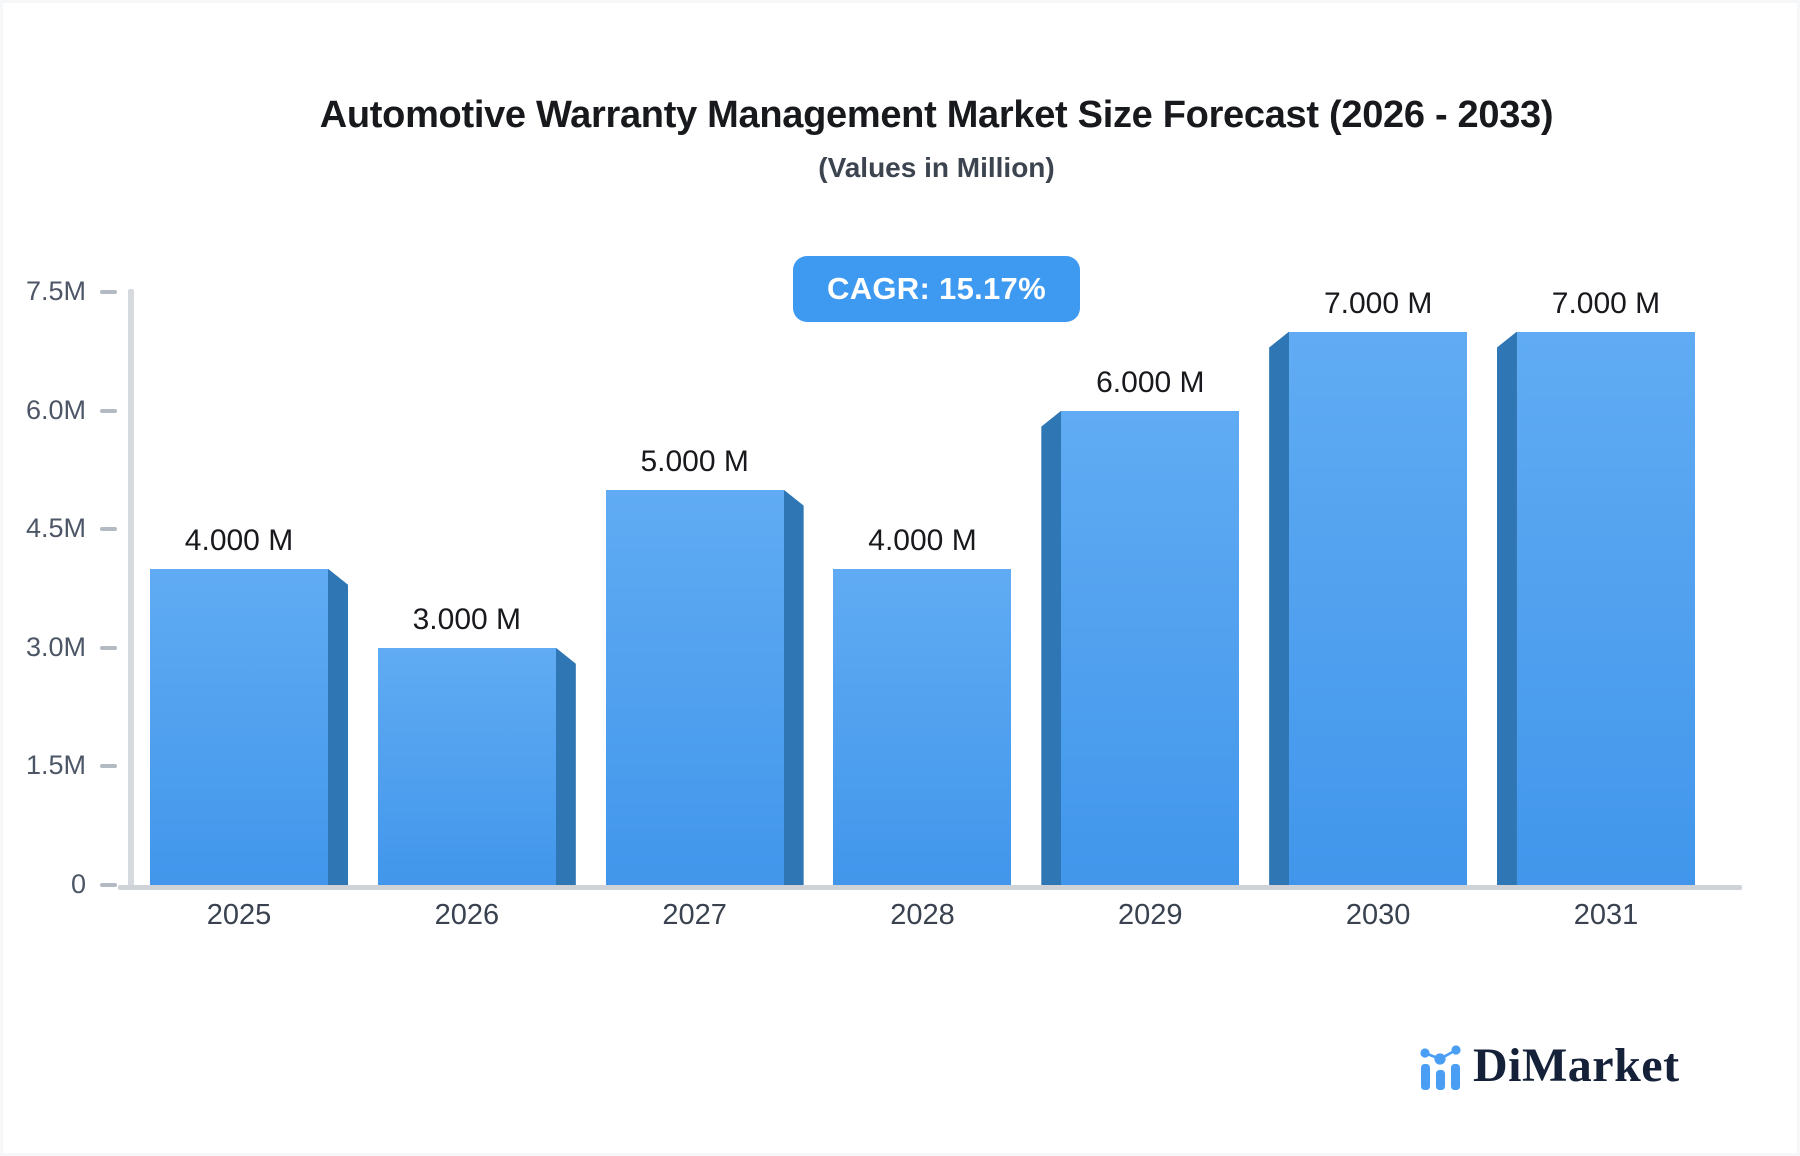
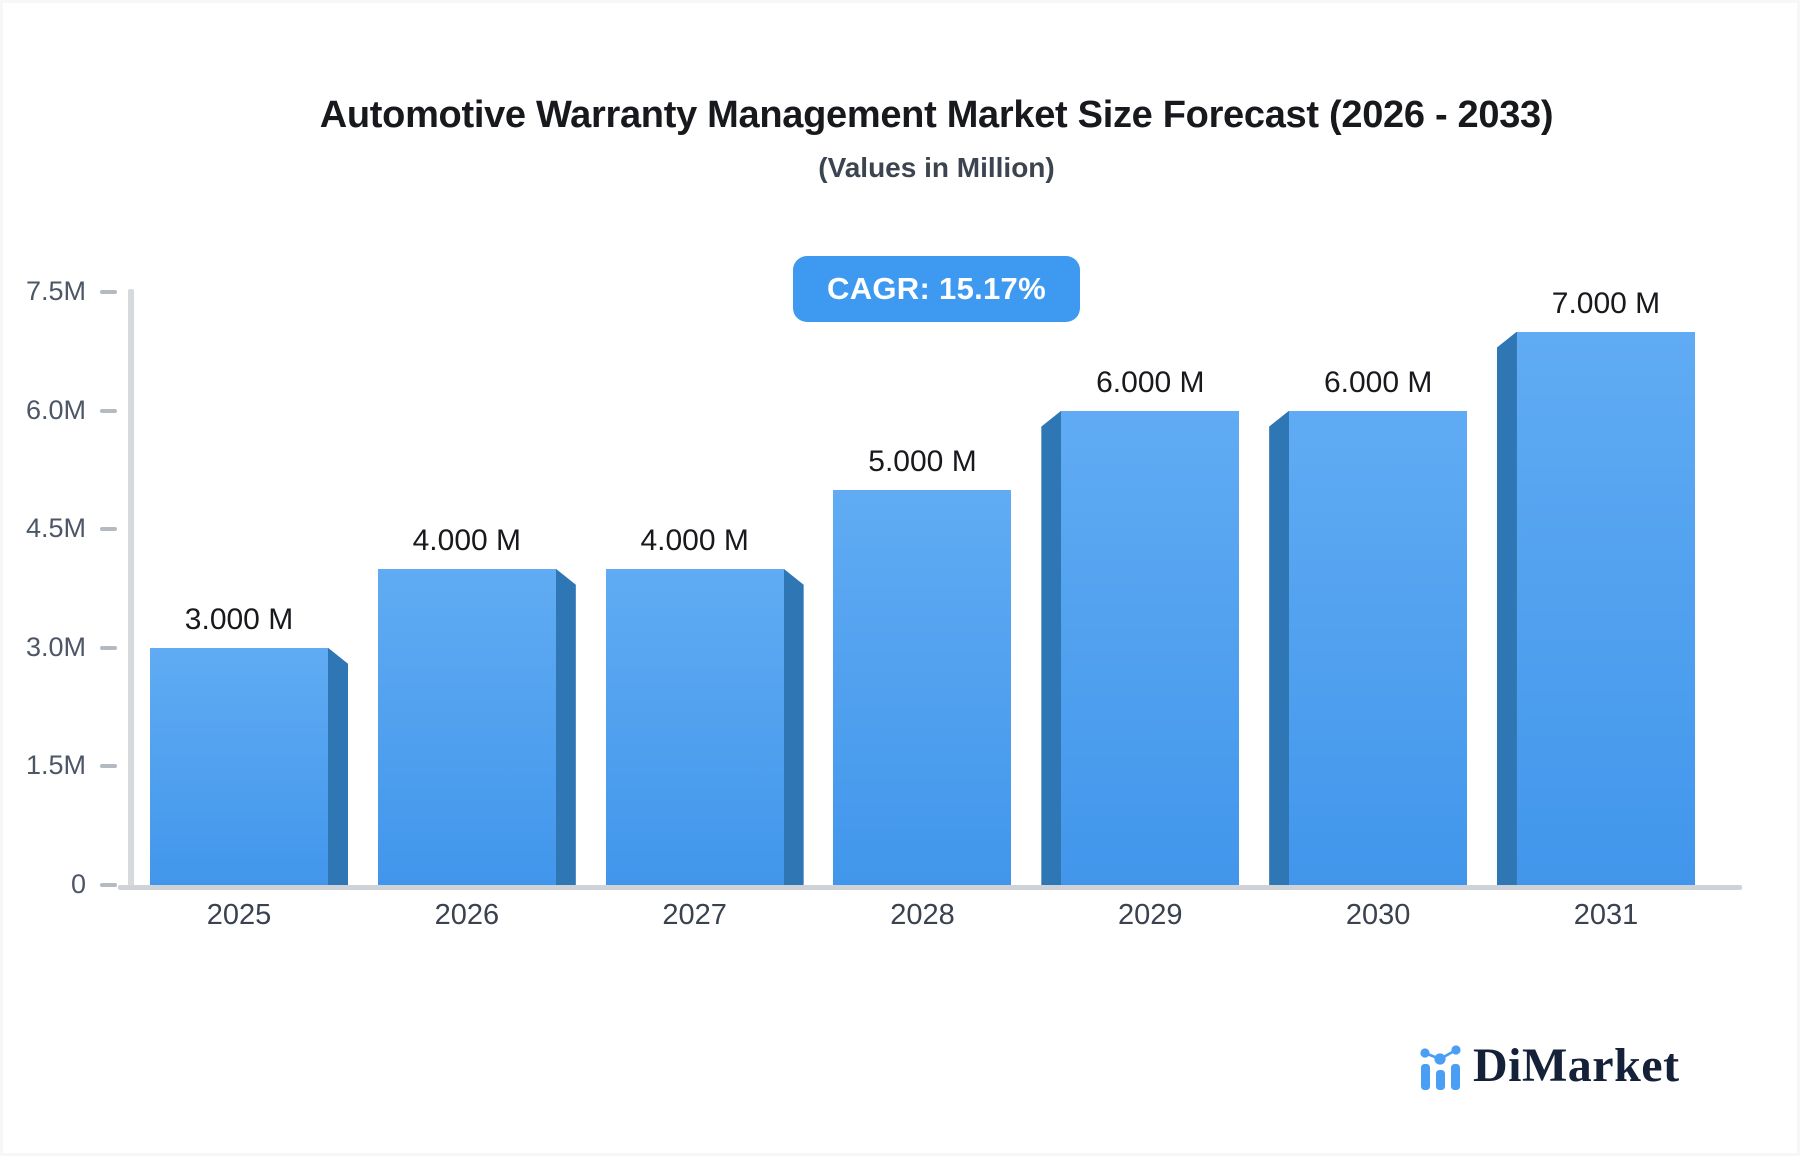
2025: 4.000 -> 3.000
2026: 3.000 -> 4.000
2027: 5.000 -> 4.000
2028: 4.000 -> 5.000
2030: 7.000 -> 6.000
